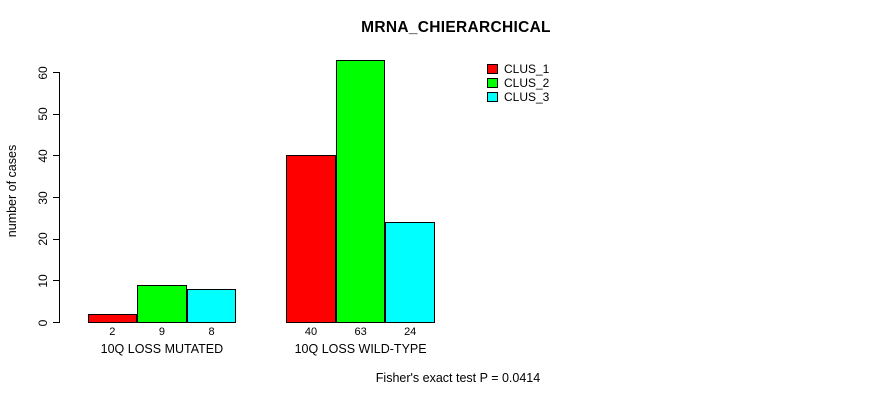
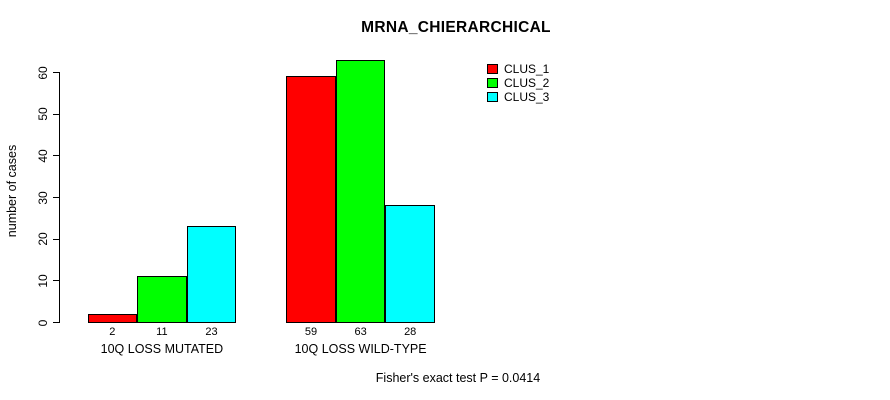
CLUS_2/10Q LOSS MUTATED: 9 -> 11
CLUS_3/10Q LOSS MUTATED: 8 -> 23
CLUS_1/10Q LOSS WILD-TYPE: 40 -> 59
CLUS_3/10Q LOSS WILD-TYPE: 24 -> 28
